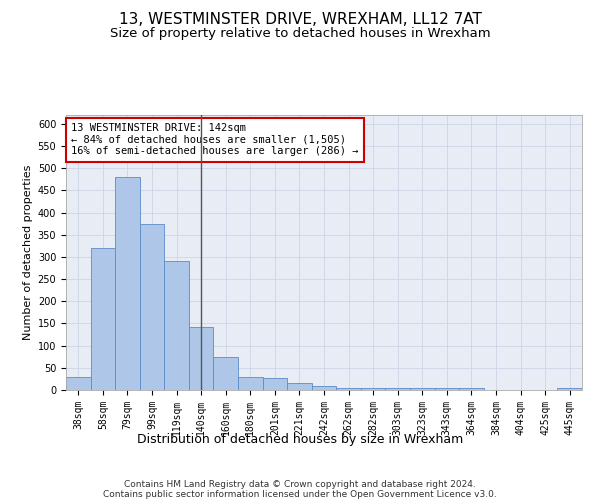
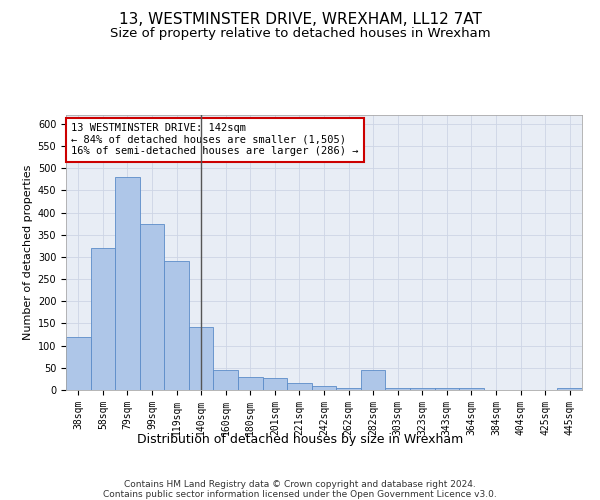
38sqm: 30 -> 120
160sqm: 75 -> 45
282sqm: 4 -> 45
